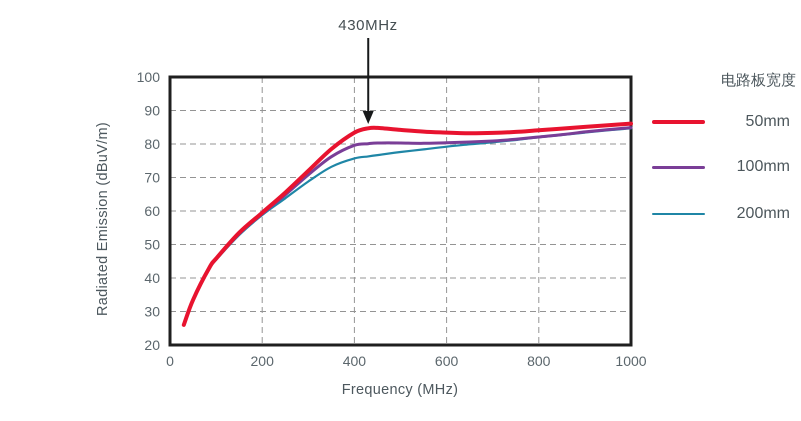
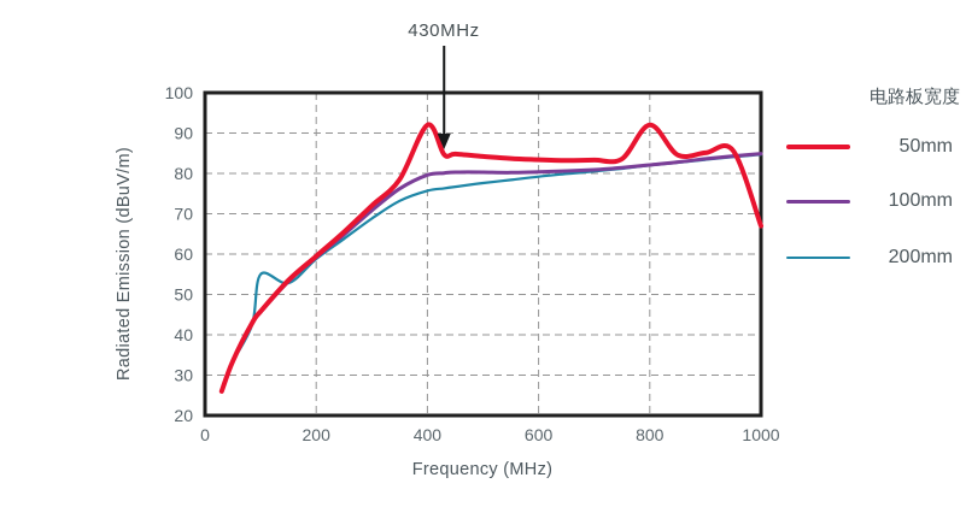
200mm/100: 45 -> 55
50mm/400: 83 -> 92
50mm/800: 84 -> 92
50mm/1000: 86 -> 67
